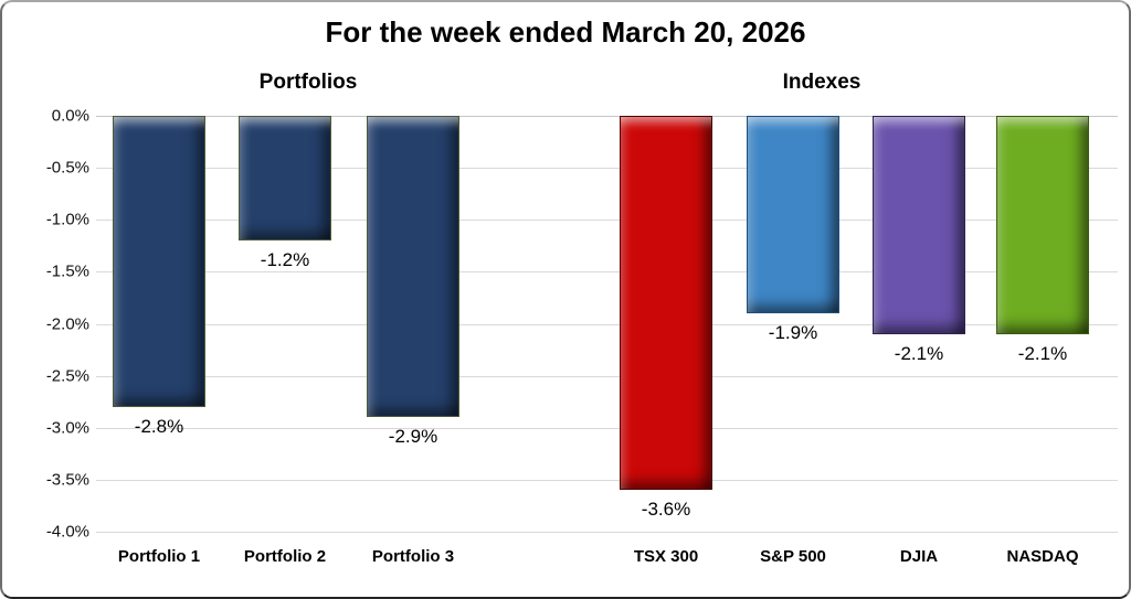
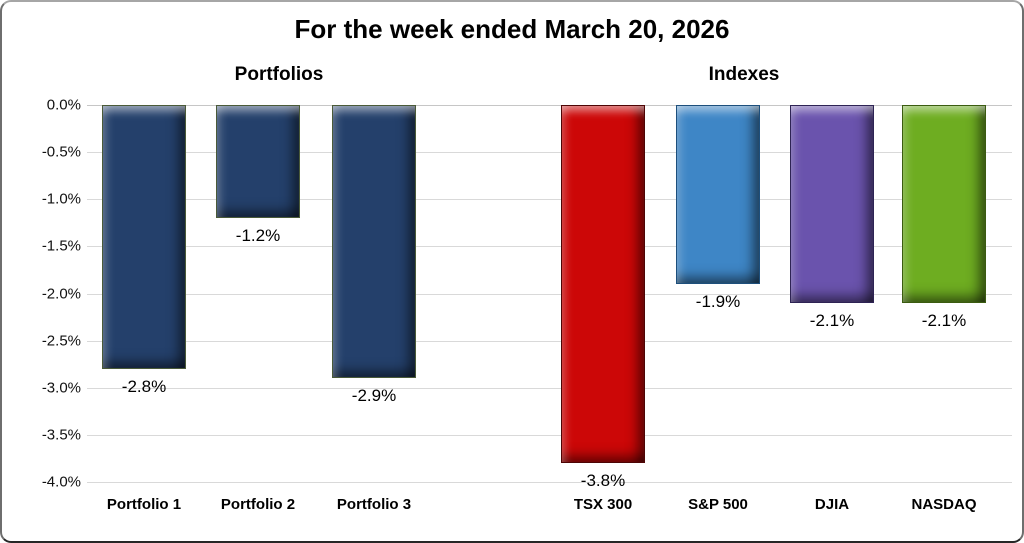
TSX 300: -3.6% -> -3.8%
